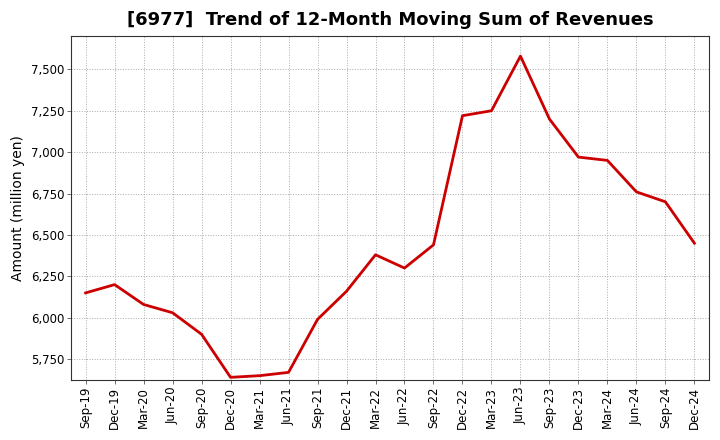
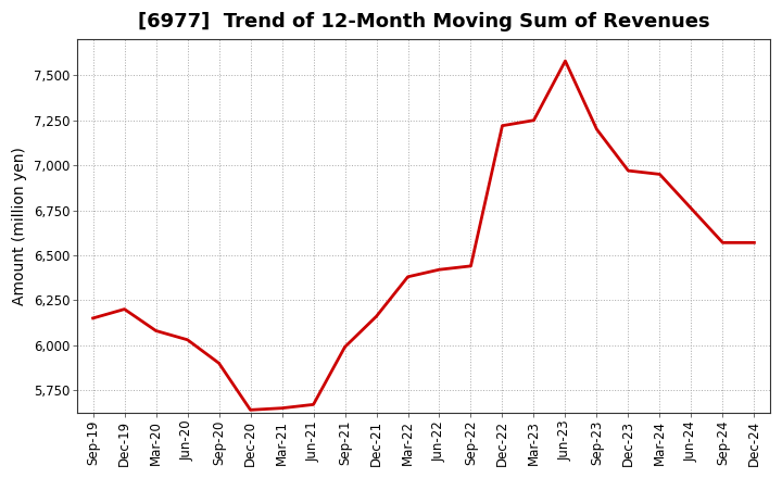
Jun-22: 6,300 -> 6,420
Sep-24: 6,700 -> 6,570
Dec-24: 6,450 -> 6,570
